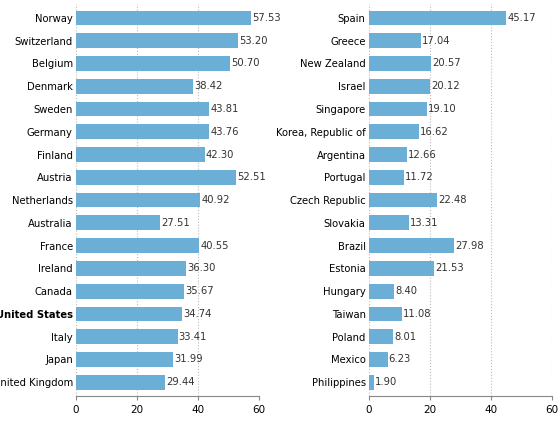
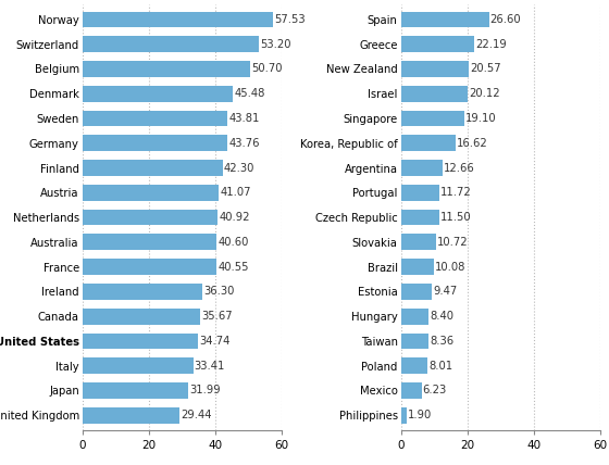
Denmark: 38.42 -> 45.48
Austria: 52.51 -> 41.07
Australia: 27.51 -> 40.60
Spain: 45.17 -> 26.60
Greece: 17.04 -> 22.19
Czech Republic: 22.48 -> 11.50
Slovakia: 13.31 -> 10.72
Brazil: 27.98 -> 10.08
Estonia: 21.53 -> 9.47
Taiwan: 11.08 -> 8.36
